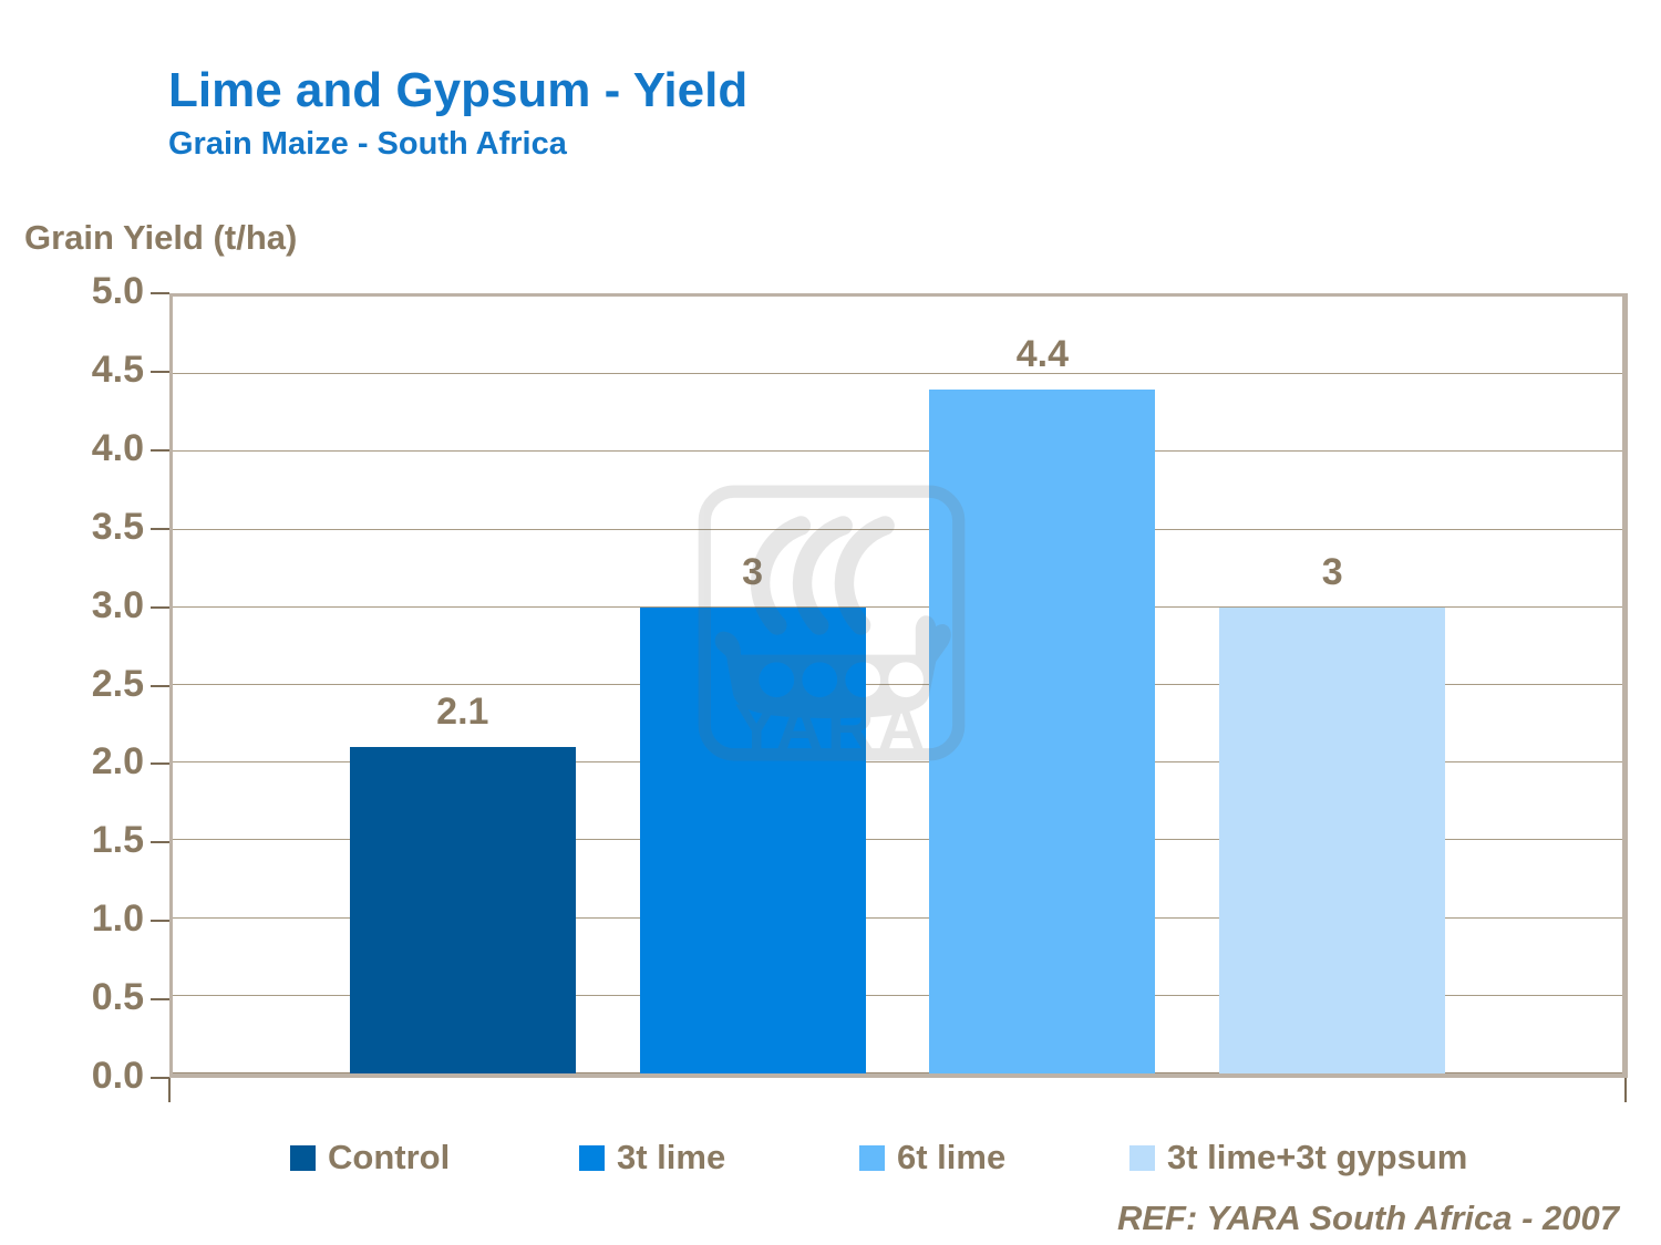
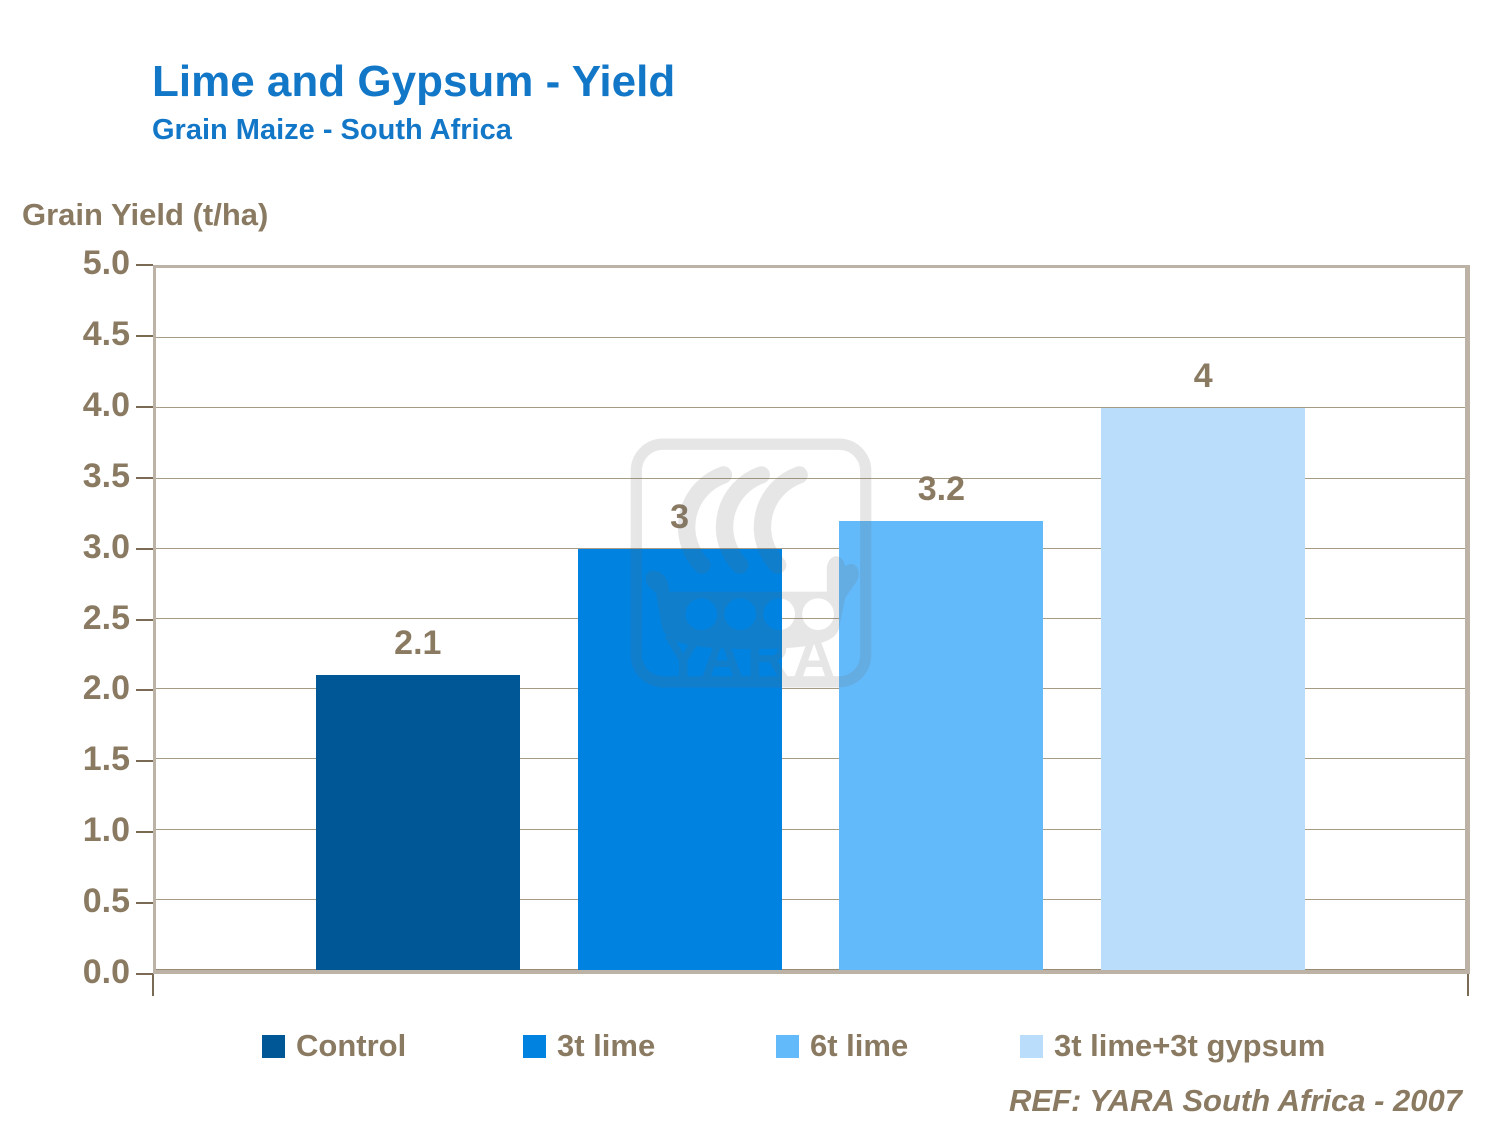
6t lime: 4.4 -> 3.2
3t lime+3t gypsum: 3 -> 4
